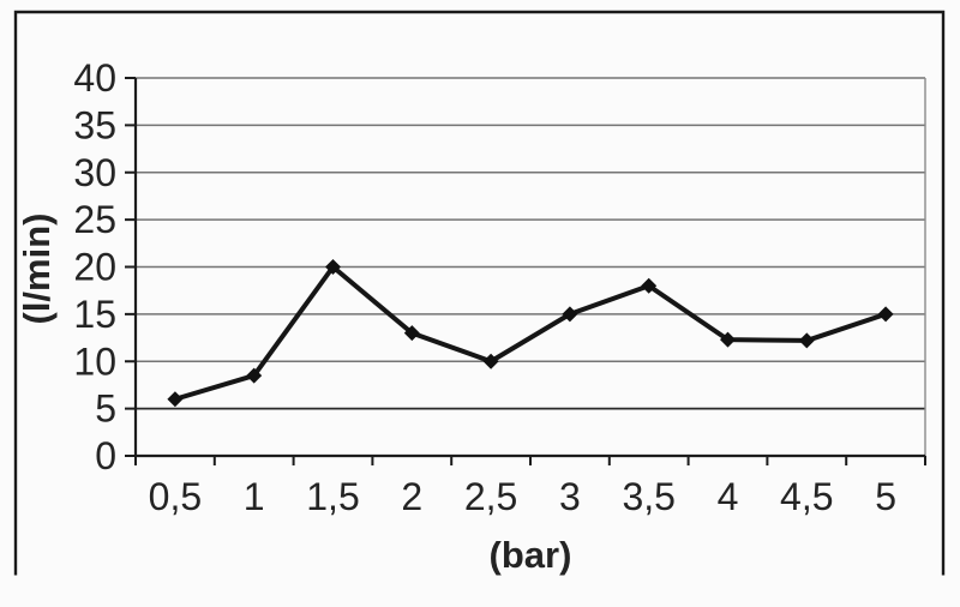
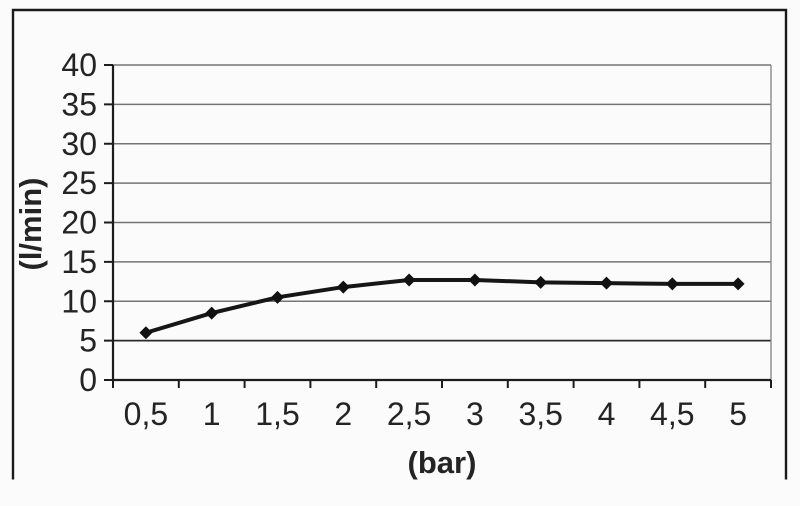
1,5: 20 -> 10
2: 13 -> 12
2,5: 10 -> 13
3: 15 -> 13
3,5: 18 -> 12
5: 15 -> 12
